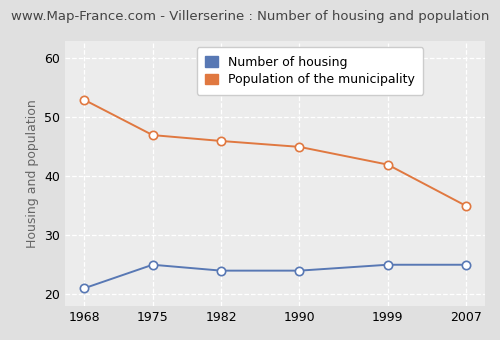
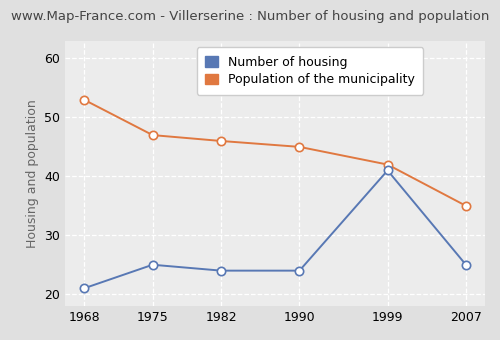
Number of housing/1999: 25 -> 41
